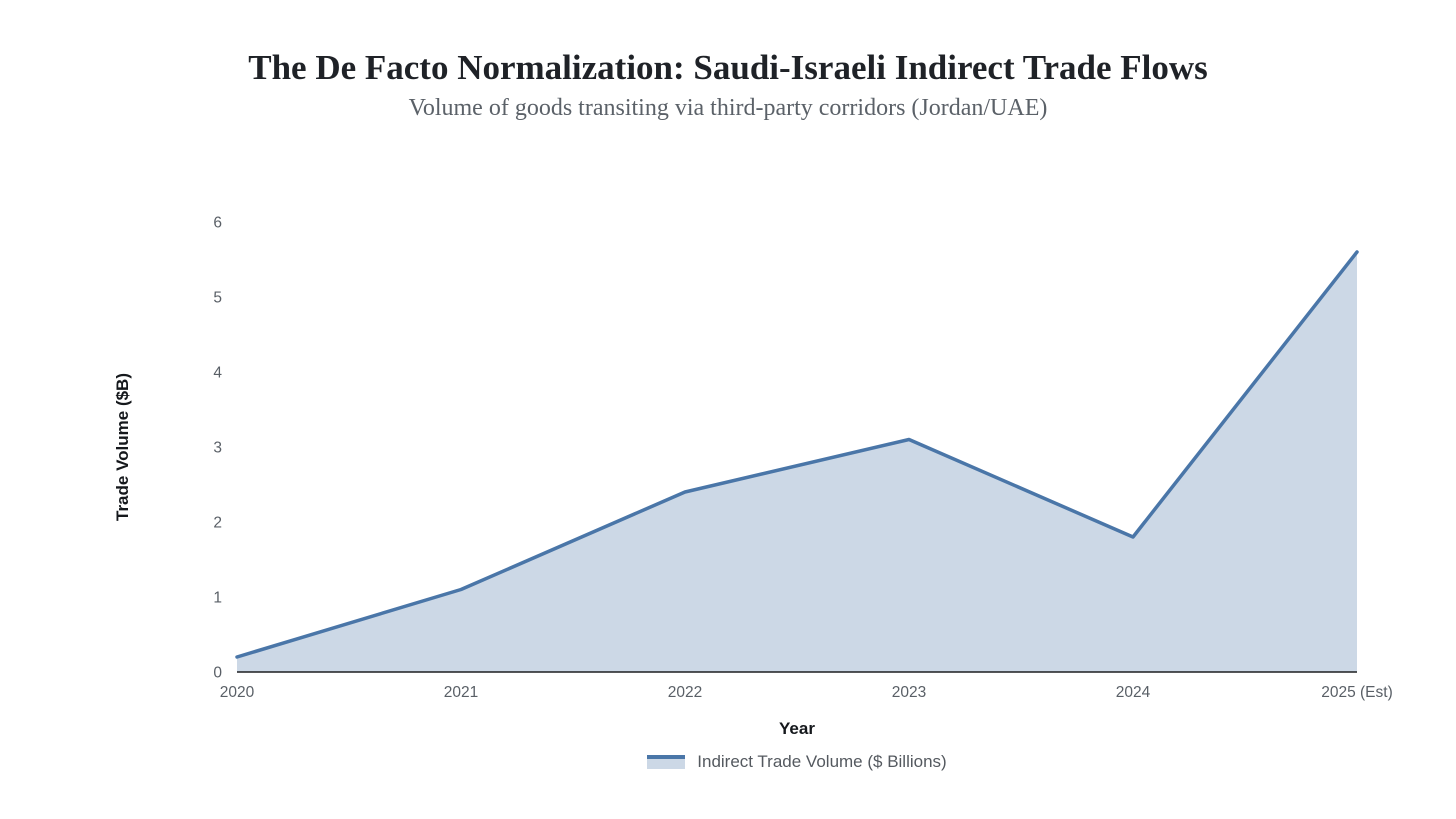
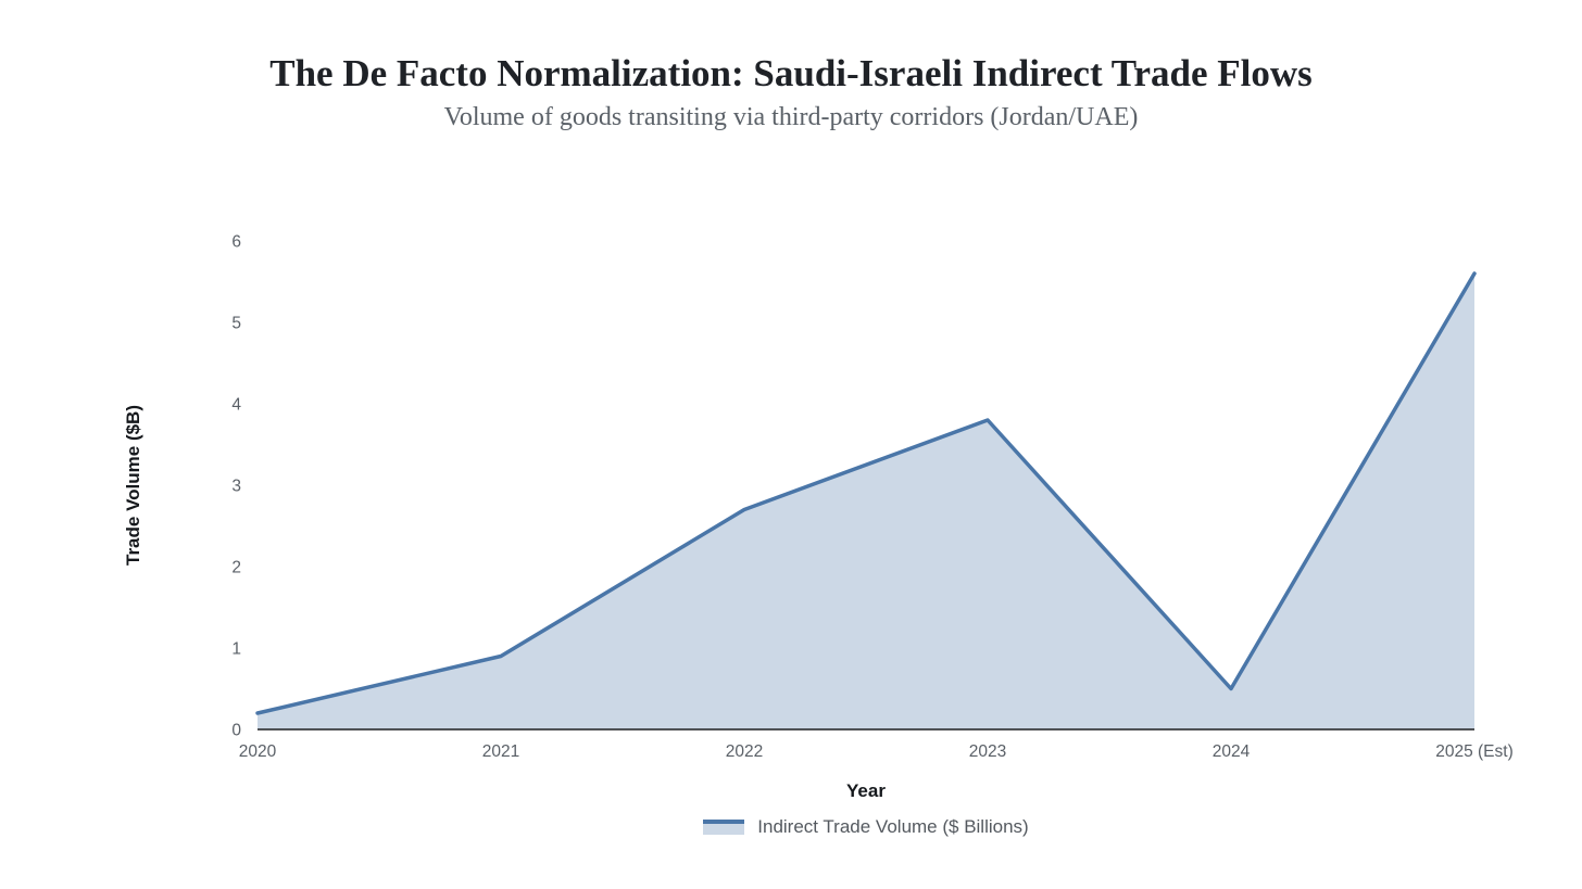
2021: 1.1 -> 0.9
2022: 2.4 -> 2.7
2023: 3.1 -> 3.8
2024: 1.8 -> 0.5
